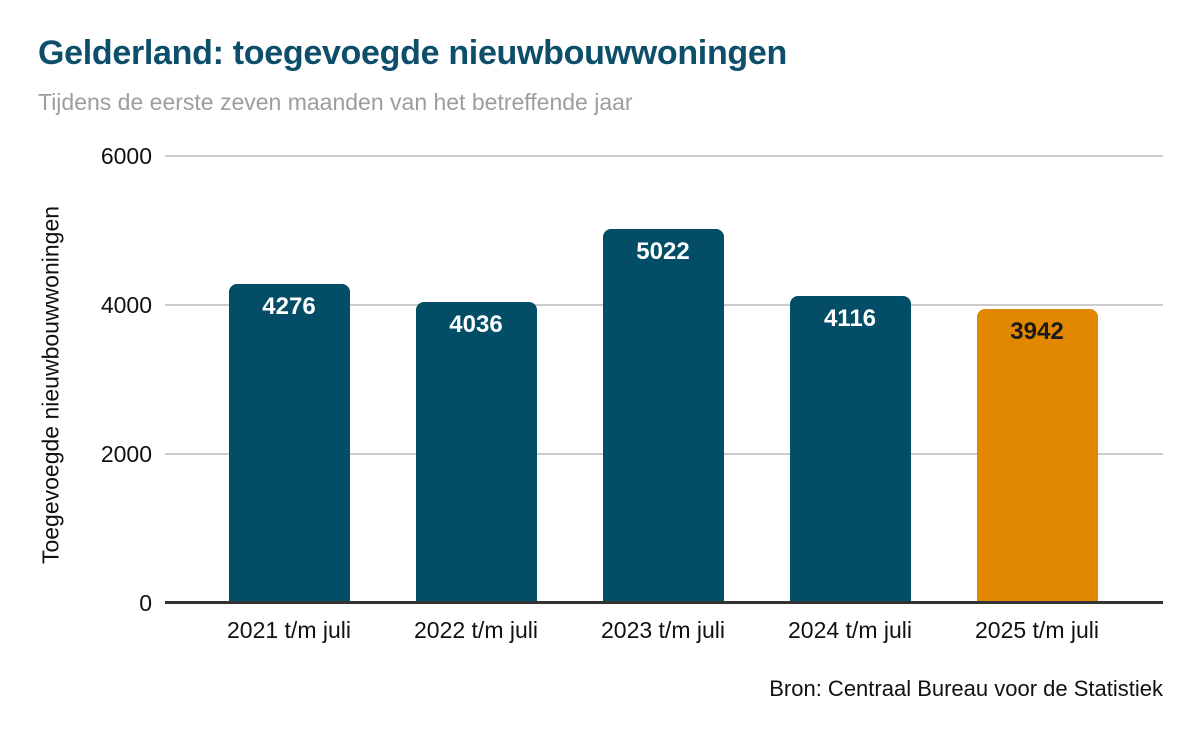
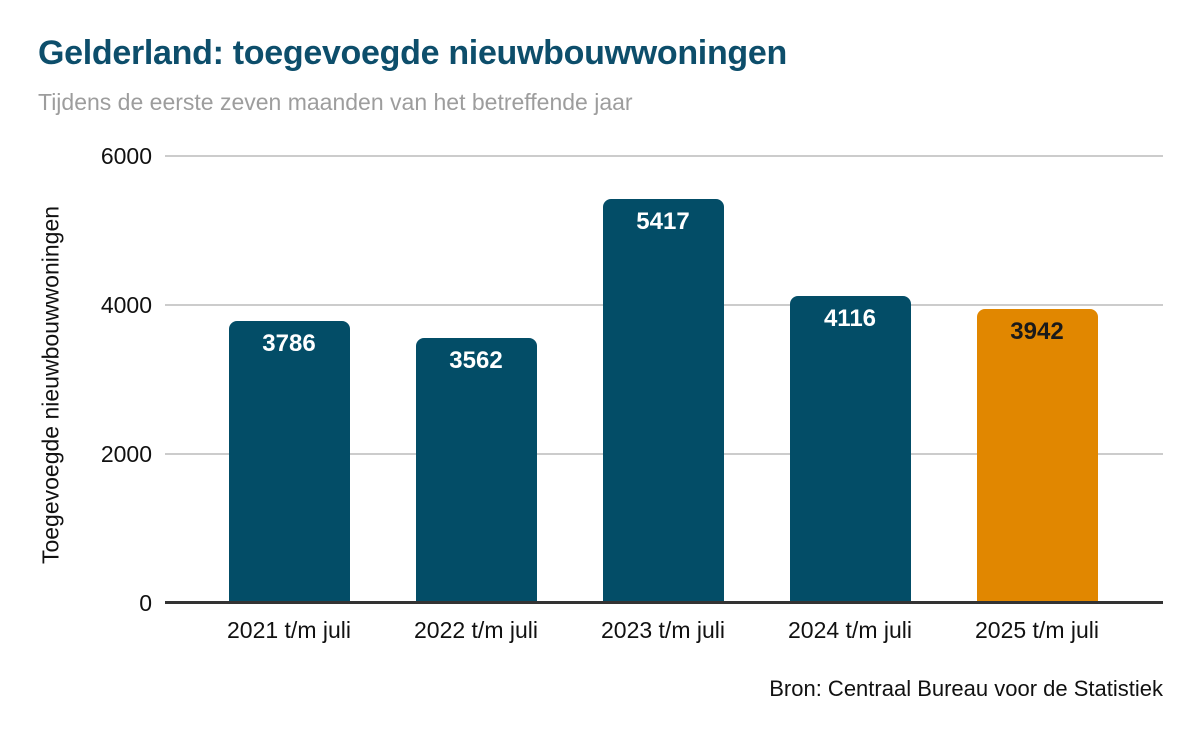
2021 t/m juli: 4276 -> 3786
2022 t/m juli: 4036 -> 3562
2023 t/m juli: 5022 -> 5417
